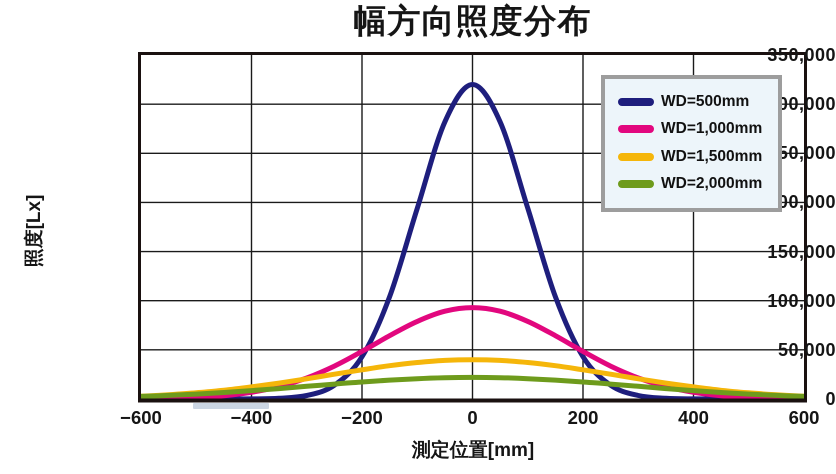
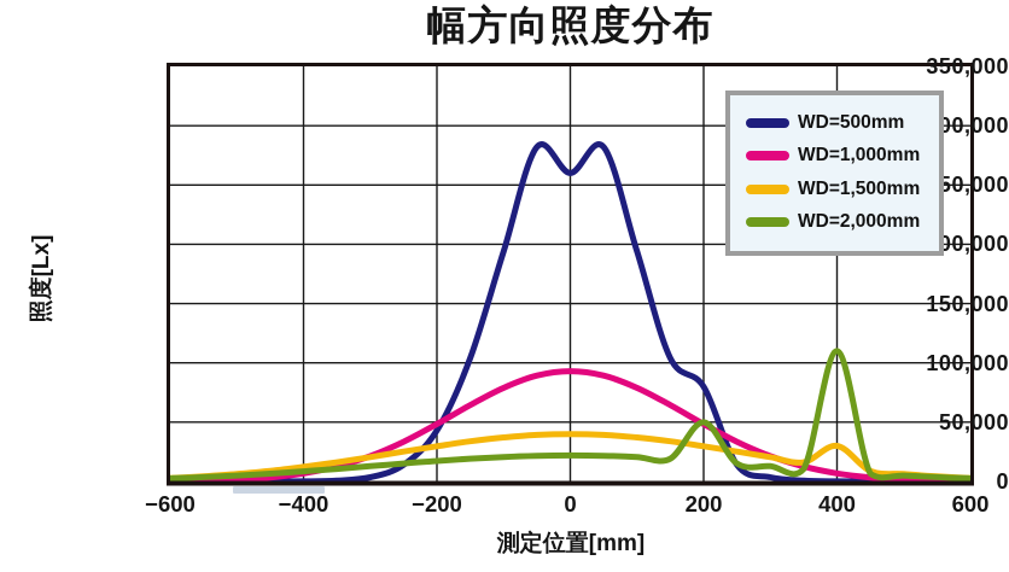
WD=500mm/0: 320000 -> 260000
WD=500mm/200: 40000 -> 80000
WD=2,000mm/200: 20000 -> 50000
WD=1,500mm/400: 10000 -> 30000
WD=2,000mm/400: 10000 -> 110000
